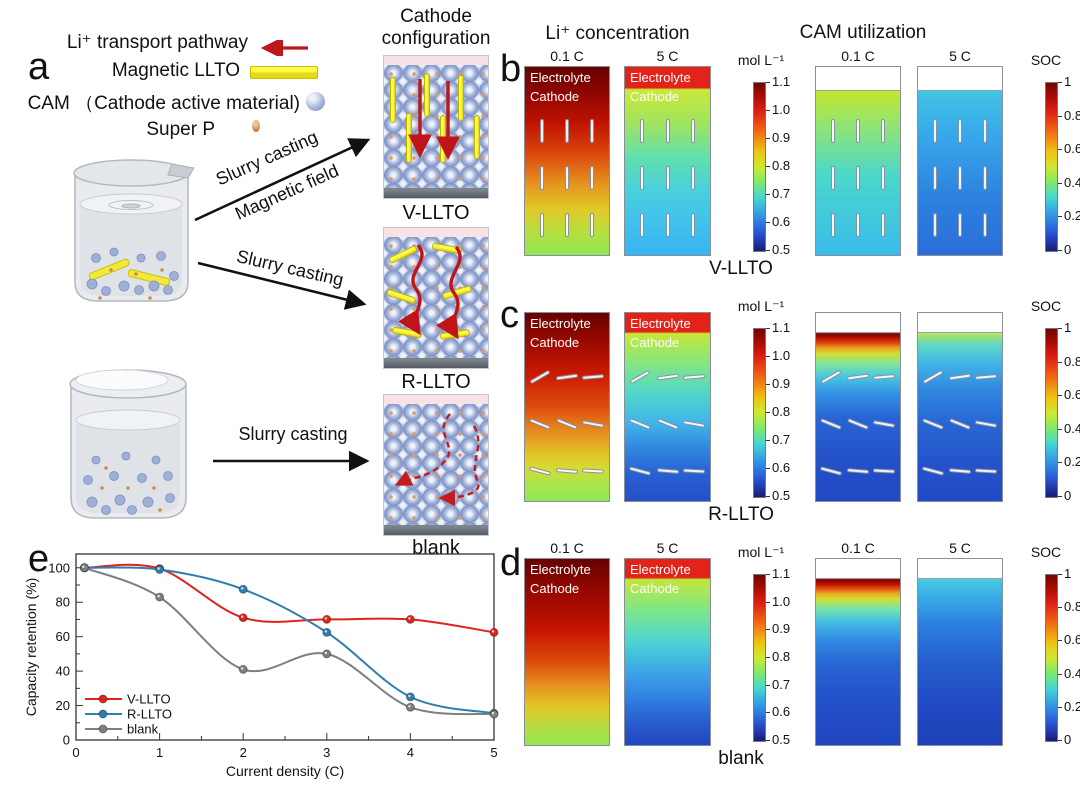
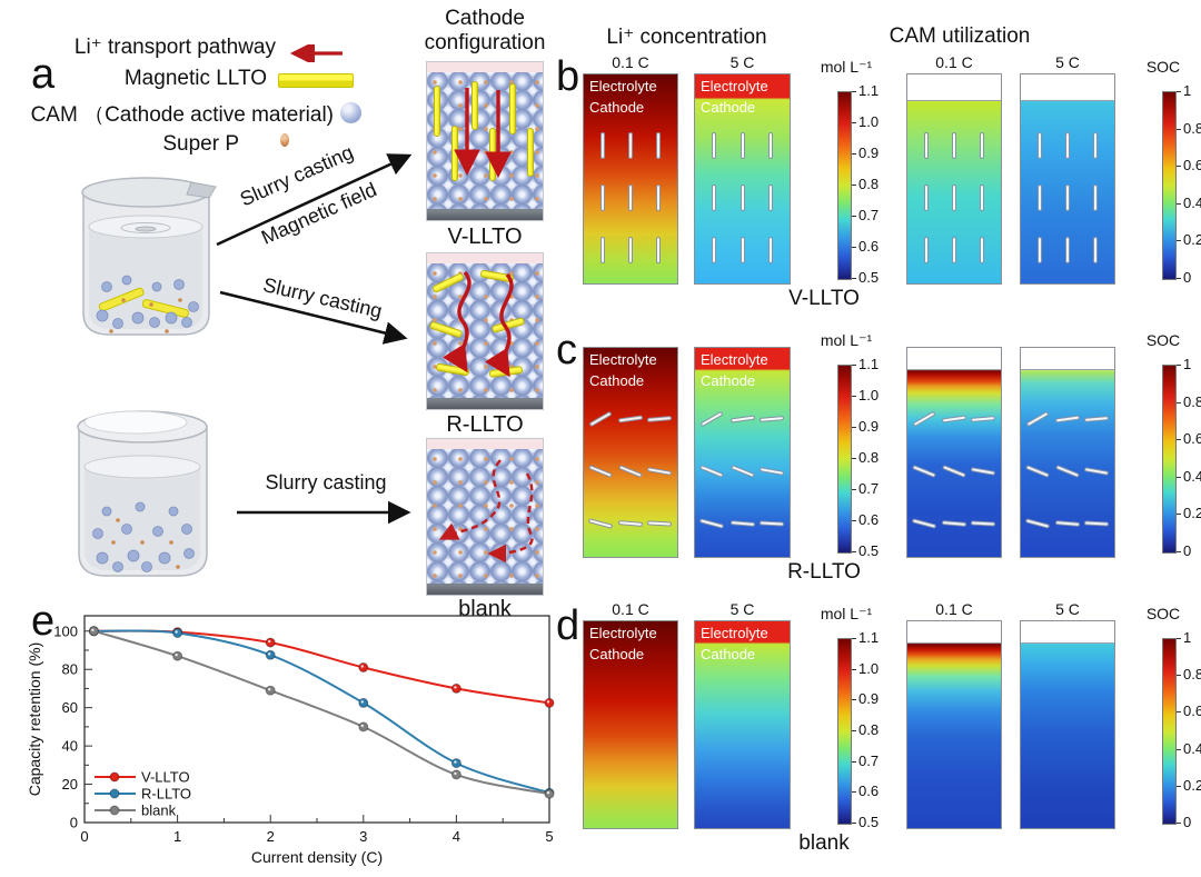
blank/1: 83 -> 87
V-LLTO/2: 71 -> 94
blank/2: 41 -> 69
V-LLTO/3: 70 -> 81
R-LLTO/4: 25 -> 31
blank/4: 19 -> 25
